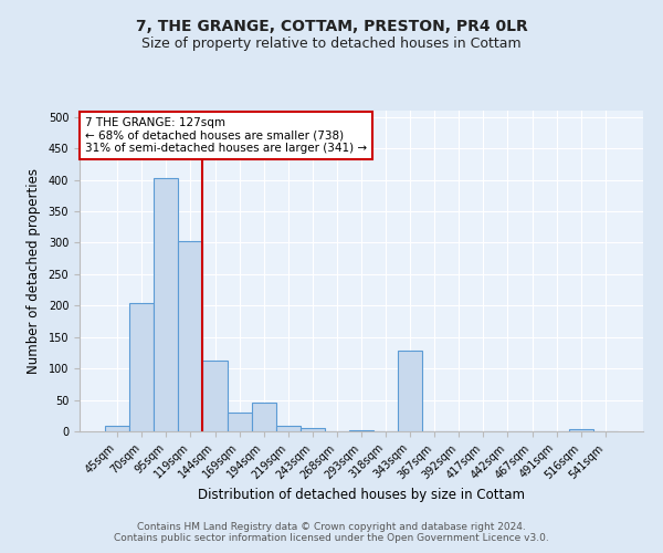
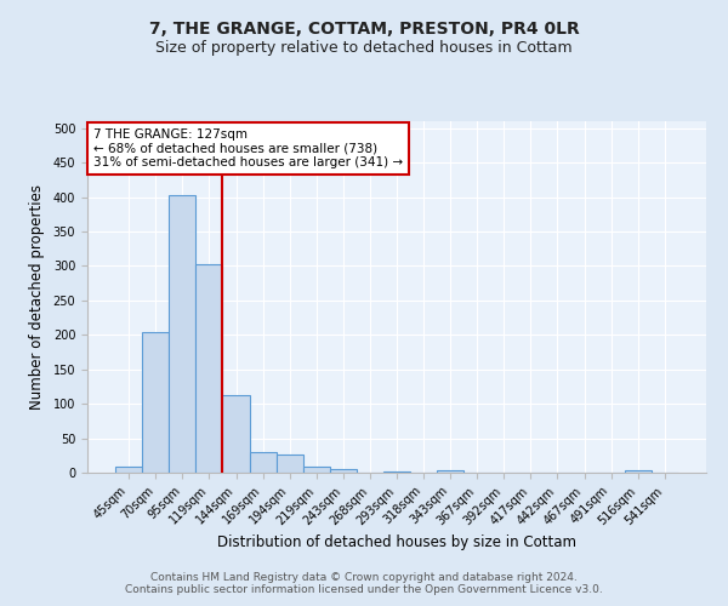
194sqm: 46 -> 27
343sqm: 128 -> 3
